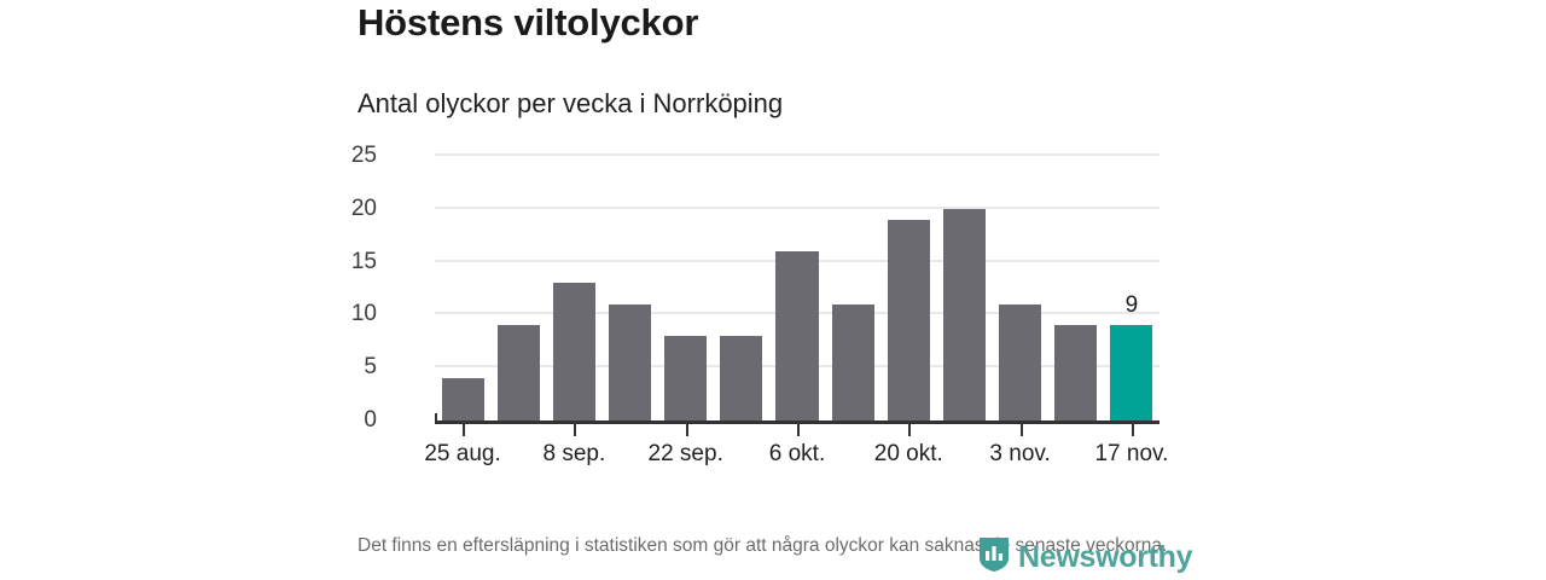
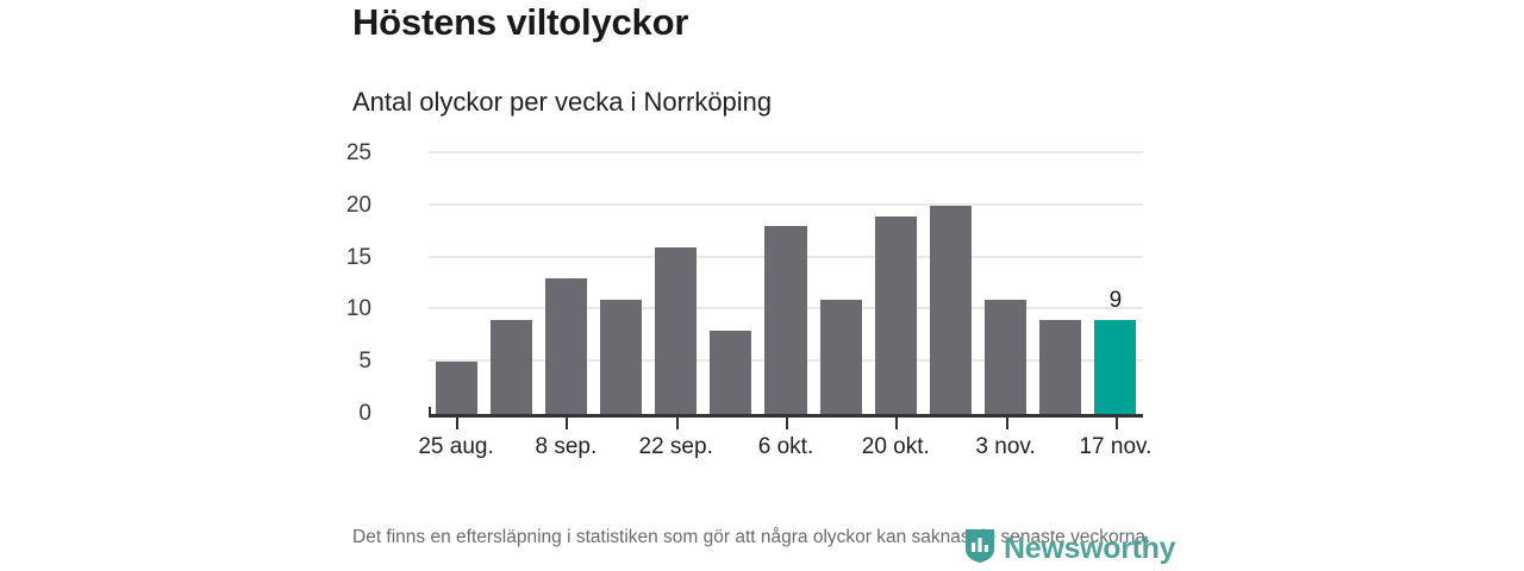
25 aug.: 4 -> 5
22 sep.: 8 -> 16
6 okt.: 16 -> 18
